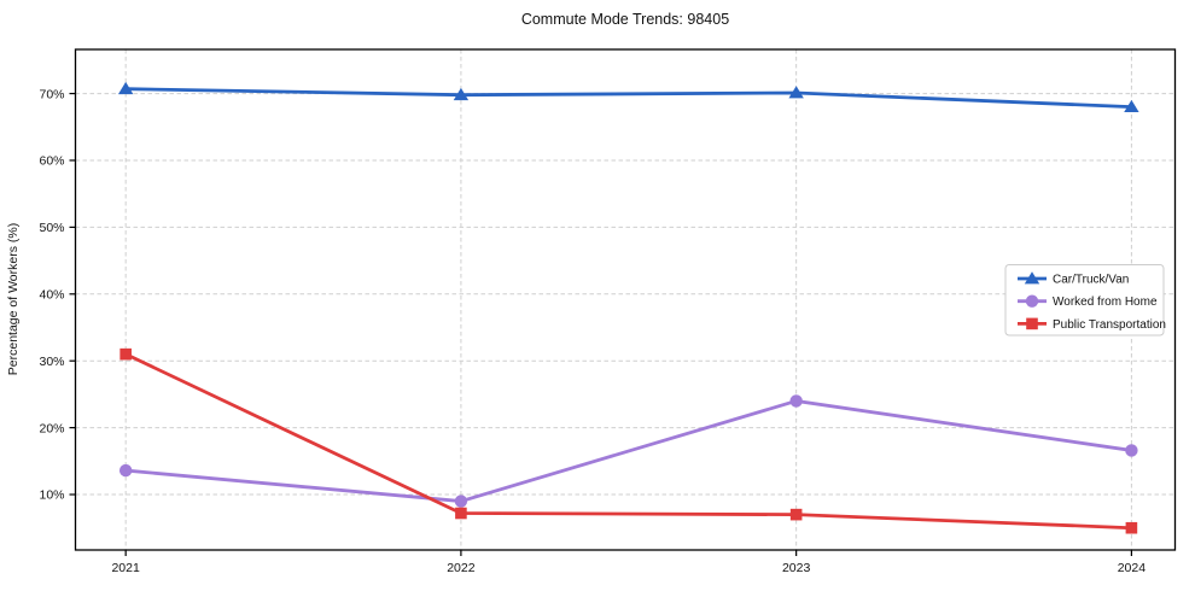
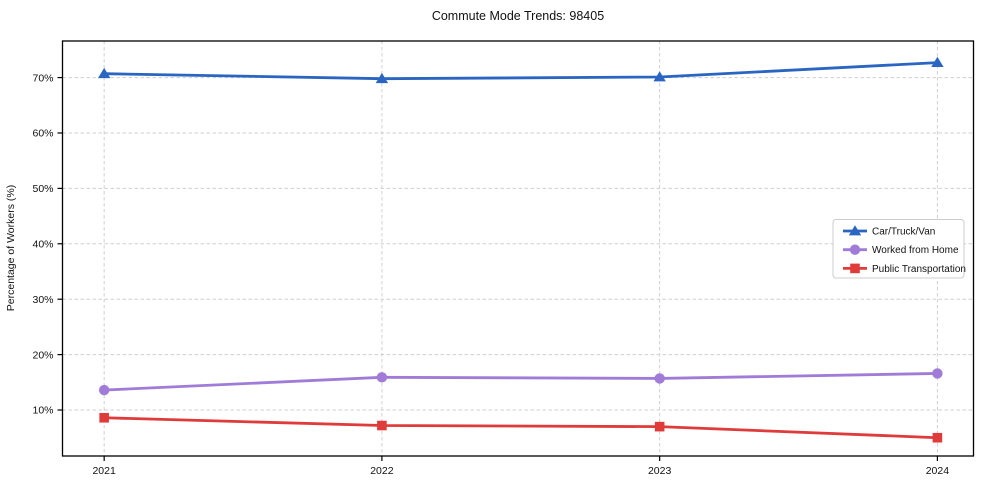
Public Transportation/2021: 31% -> 9%
Worked from Home/2022: 9% -> 16%
Worked from Home/2023: 24% -> 16%
Car/Truck/Van/2024: 68% -> 73%
